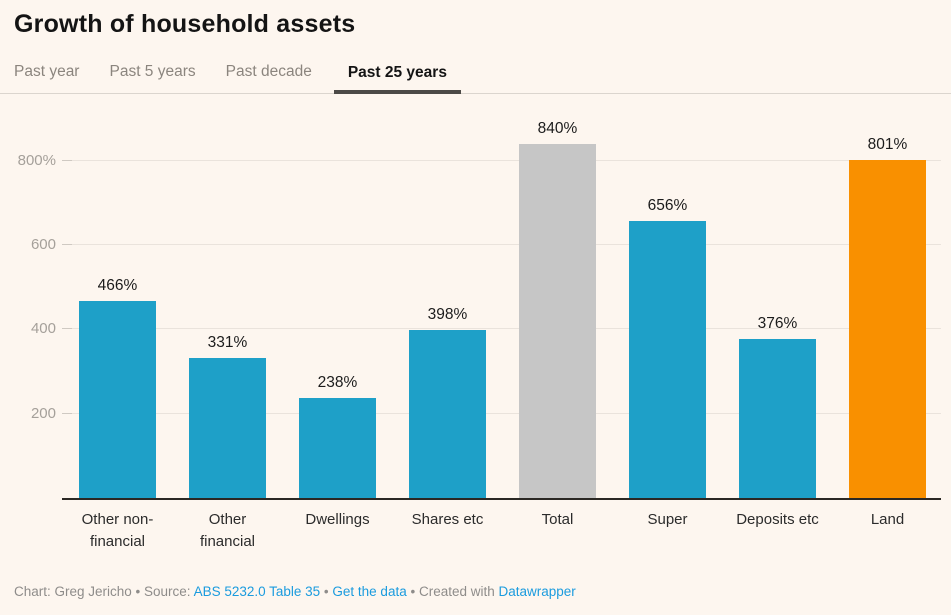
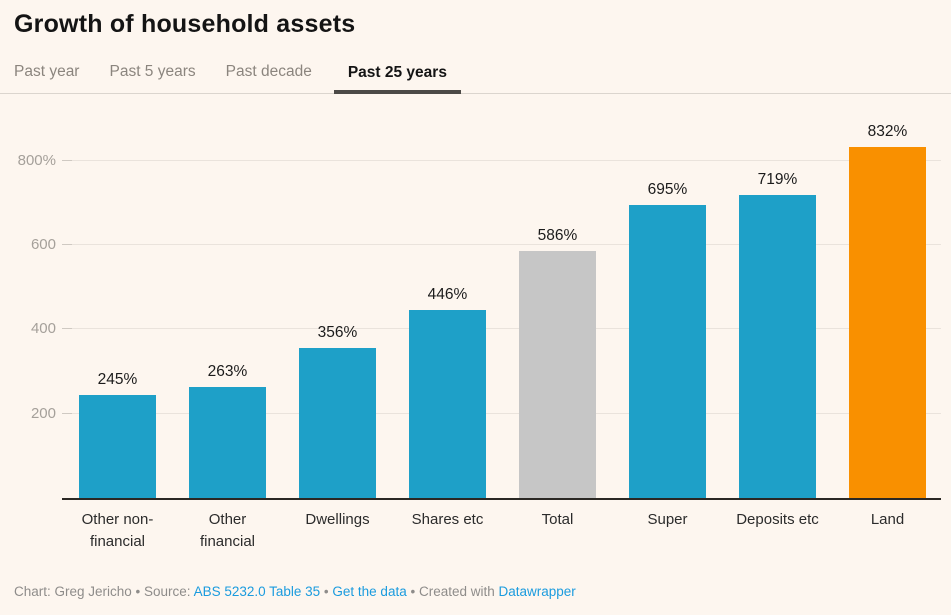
Other non-financial: 466% -> 245%
Other financial: 331% -> 263%
Dwellings: 238% -> 356%
Shares etc: 398% -> 446%
Total: 840% -> 586%
Super: 656% -> 695%
Deposits etc: 376% -> 719%
Land: 801% -> 832%
